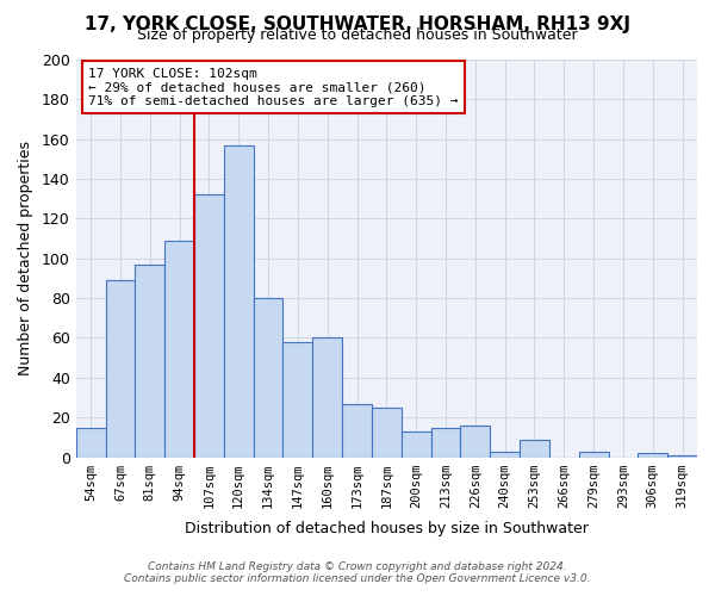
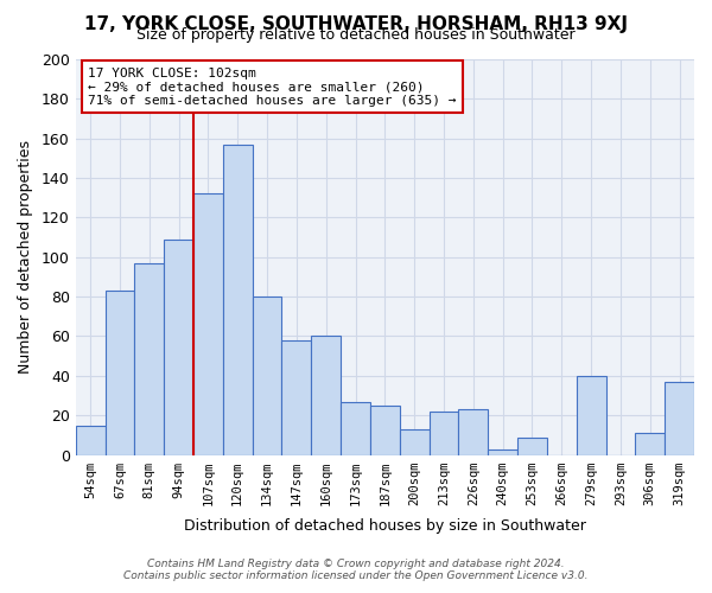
67sqm: 89 -> 83
213sqm: 15 -> 22
226sqm: 16 -> 23
279sqm: 3 -> 40
306sqm: 2 -> 11
319sqm: 1 -> 37
